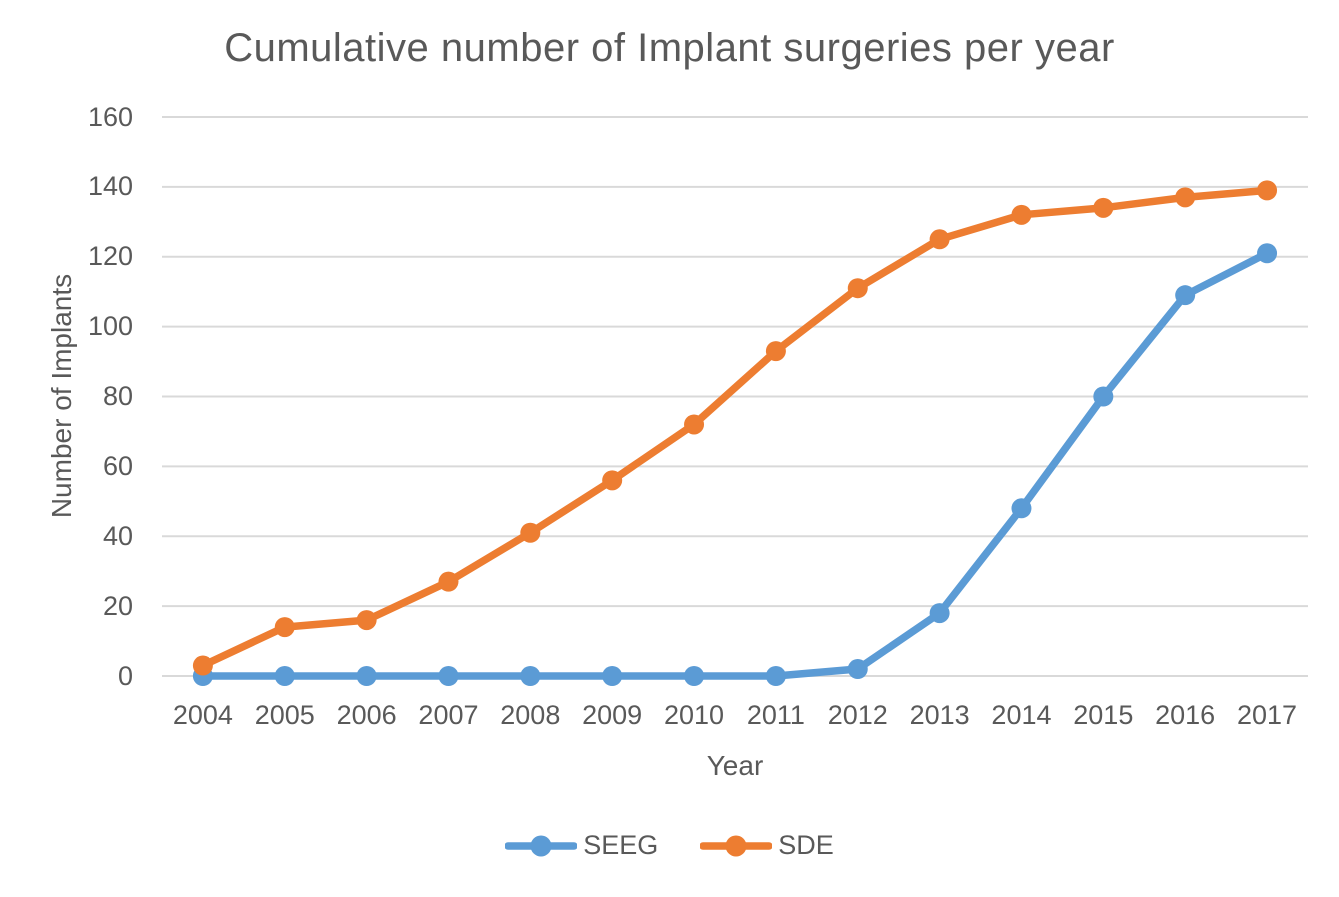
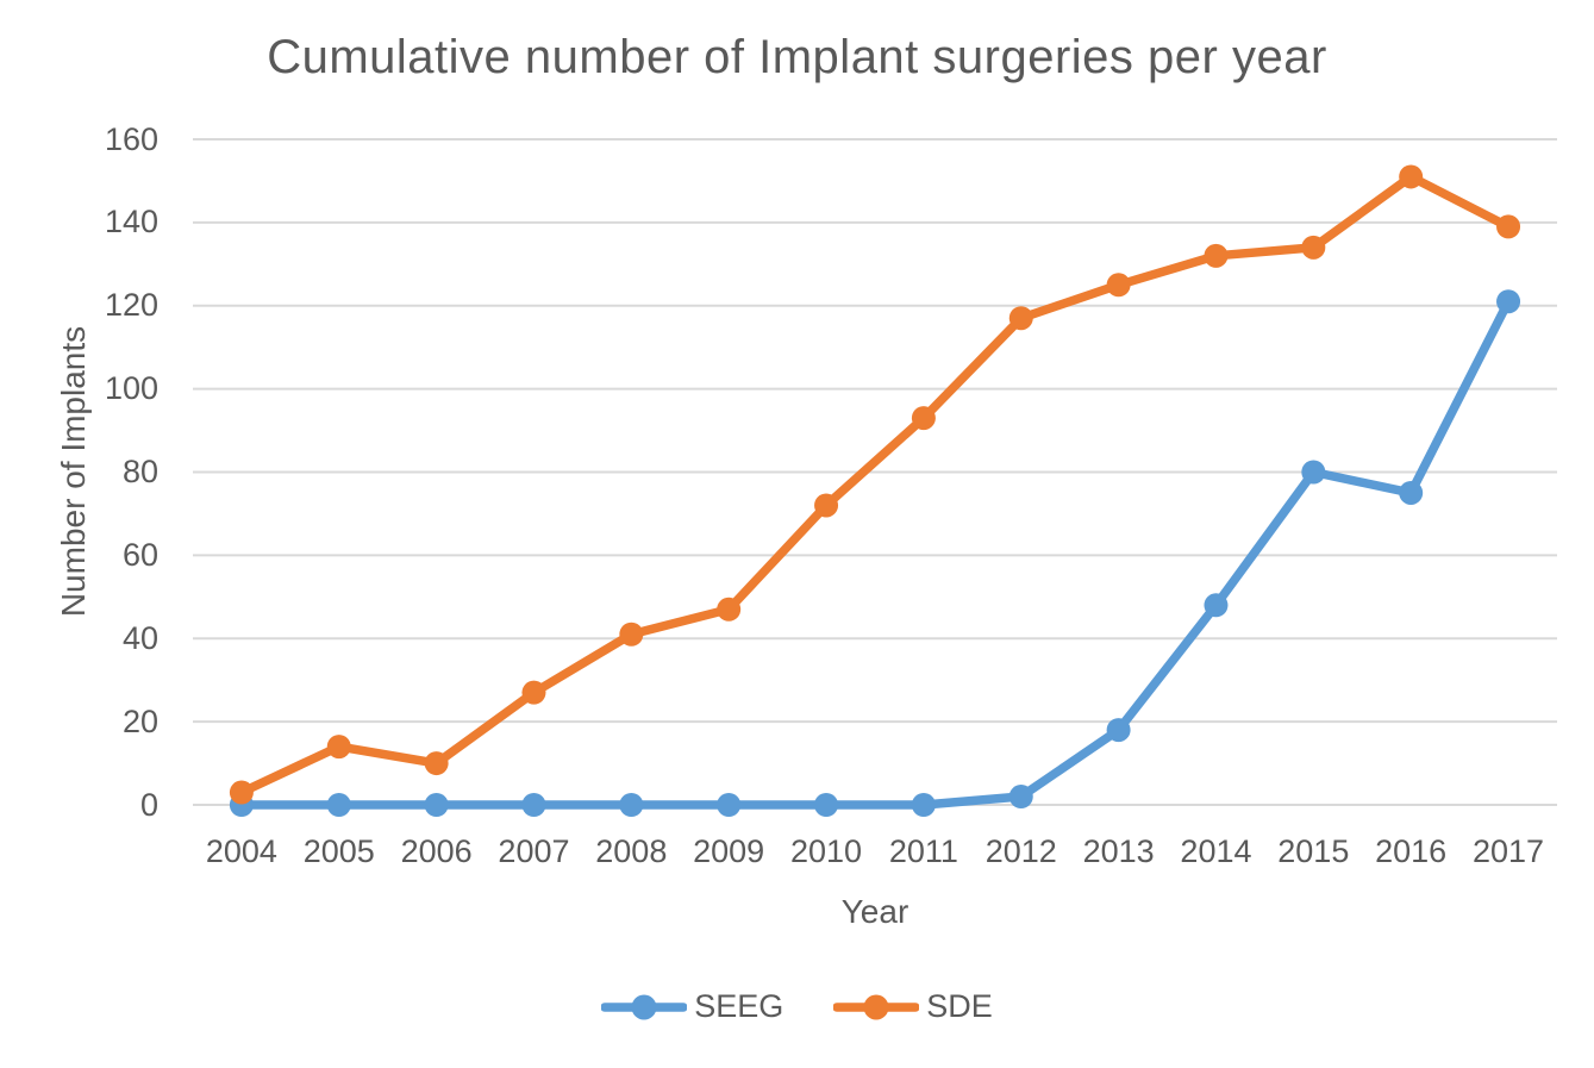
SDE/2006: 16 -> 10
SDE/2009: 56 -> 47
SDE/2012: 111 -> 117
SEEG/2016: 109 -> 75
SDE/2016: 137 -> 151
